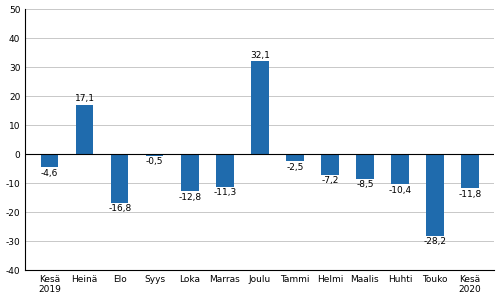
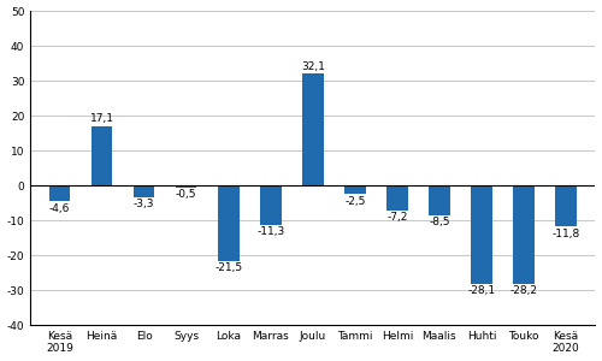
Elo: -16,8 -> -3,3
Loka: -12,8 -> -21,5
Huhti: -10,4 -> -28,1
